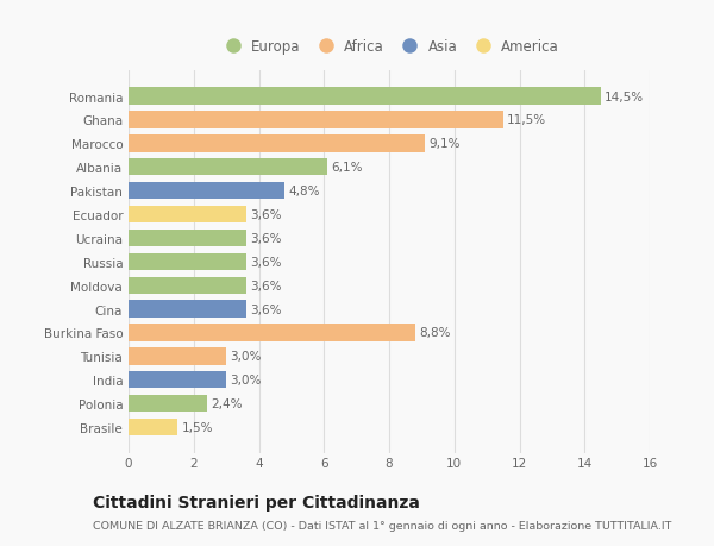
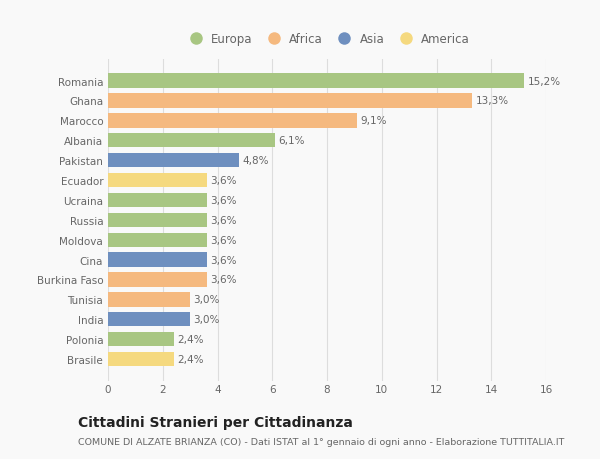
Romania: 14,5% -> 15,2%
Ghana: 11,5% -> 13,3%
Burkina Faso: 8,8% -> 3,6%
Brasile: 1,5% -> 2,4%
